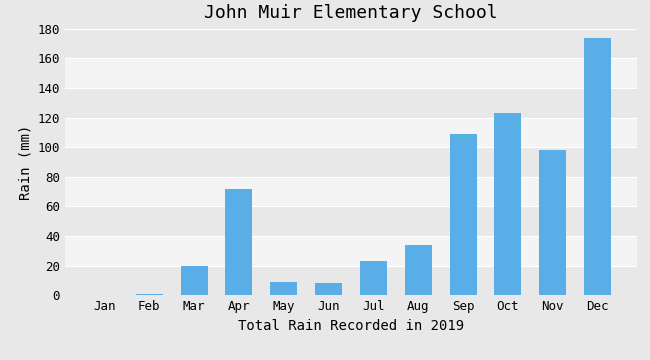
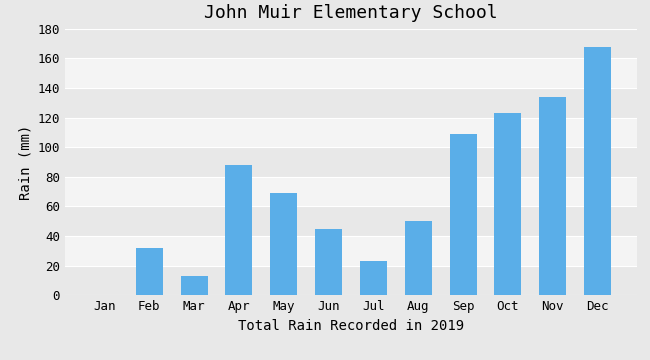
Feb: 1 -> 32
Mar: 20 -> 13
Apr: 72 -> 88
May: 9 -> 69
Jun: 8 -> 45
Aug: 34 -> 50
Nov: 98 -> 134
Dec: 174 -> 168
